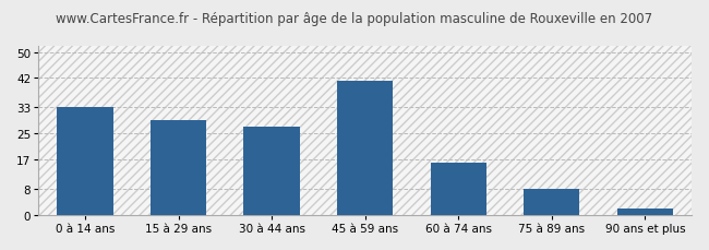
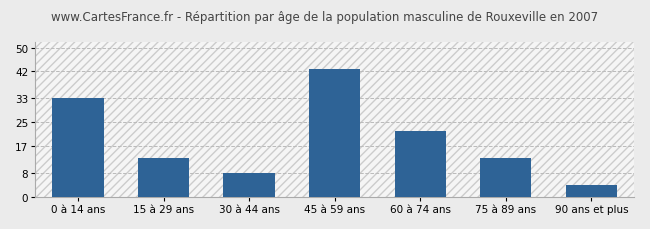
15 à 29 ans: 29 -> 13
30 à 44 ans: 27 -> 8
45 à 59 ans: 41 -> 43
60 à 74 ans: 16 -> 22
75 à 89 ans: 8 -> 13
90 ans et plus: 2 -> 4
